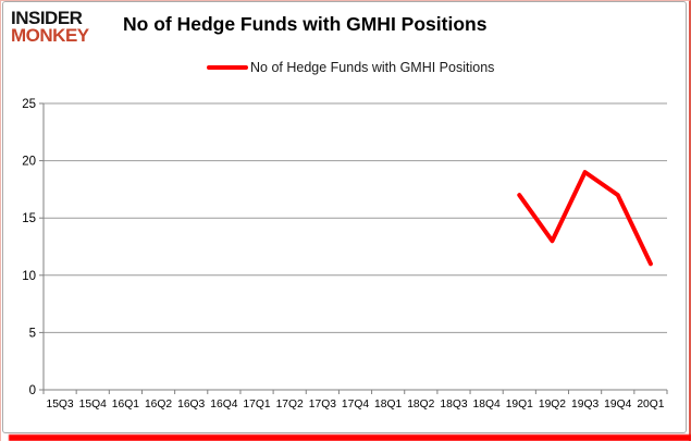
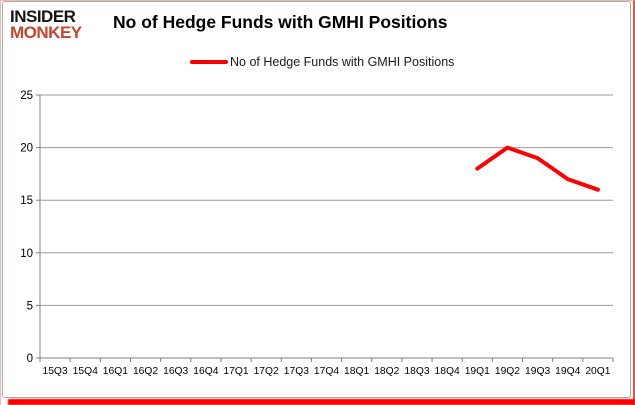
19Q1: 17 -> 18
19Q2: 13 -> 20
20Q1: 11 -> 16
